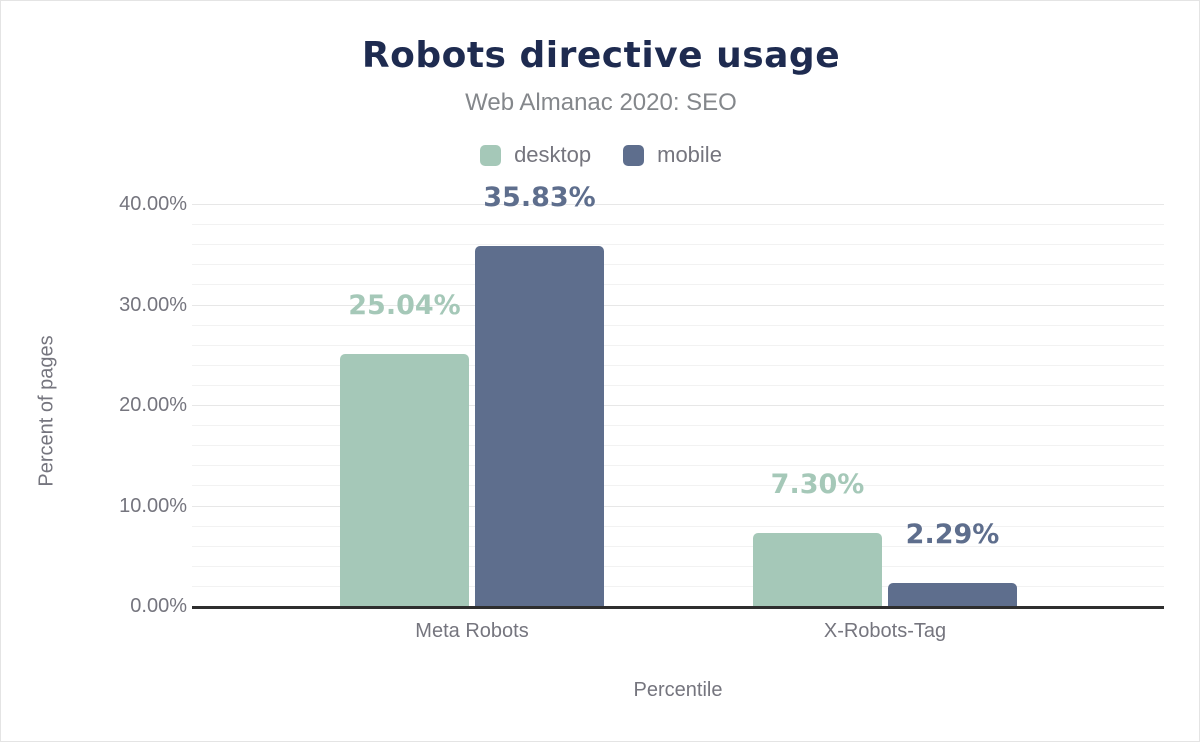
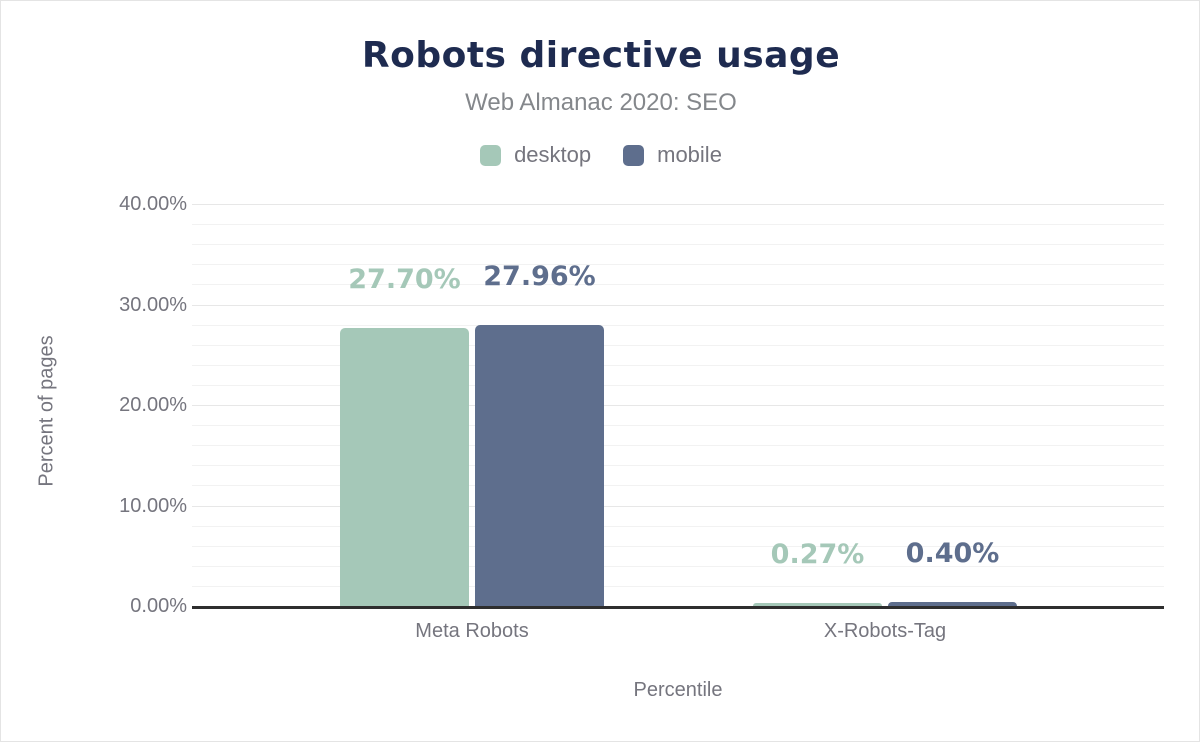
desktop/Meta Robots: 25.04% -> 27.70%
mobile/Meta Robots: 35.83% -> 27.96%
desktop/X-Robots-Tag: 7.30% -> 0.27%
mobile/X-Robots-Tag: 2.29% -> 0.40%
